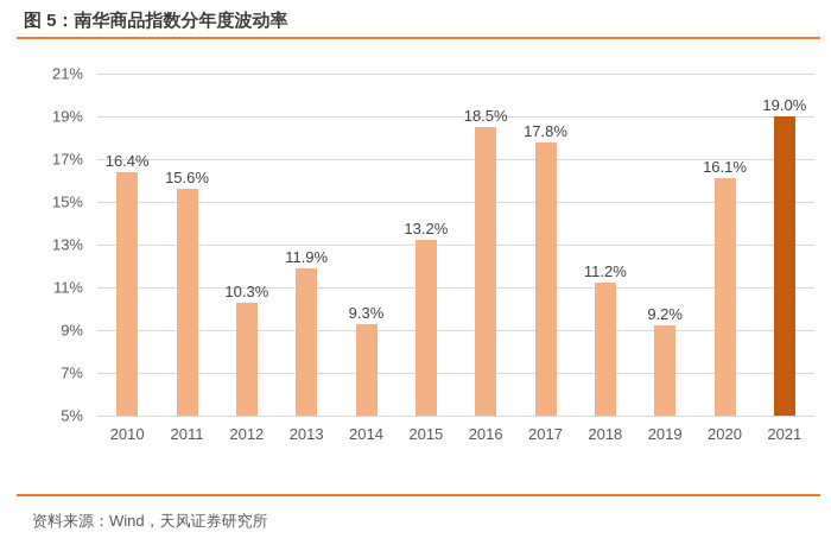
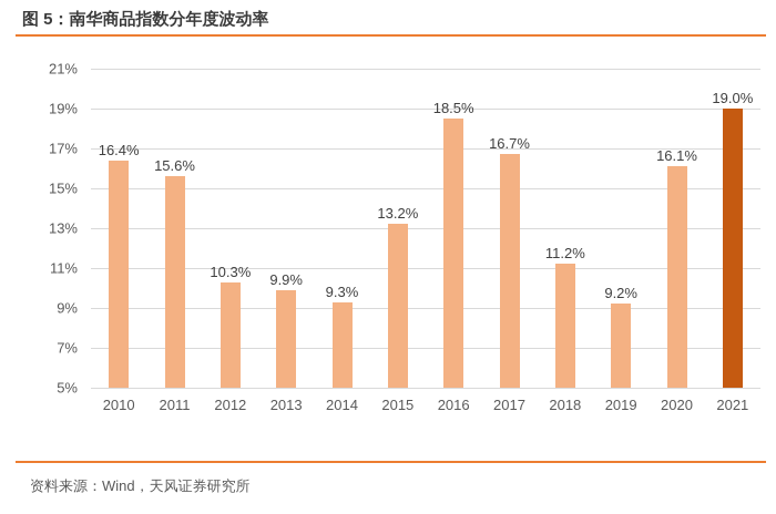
2013: 11.9% -> 9.9%
2017: 17.8% -> 16.7%
